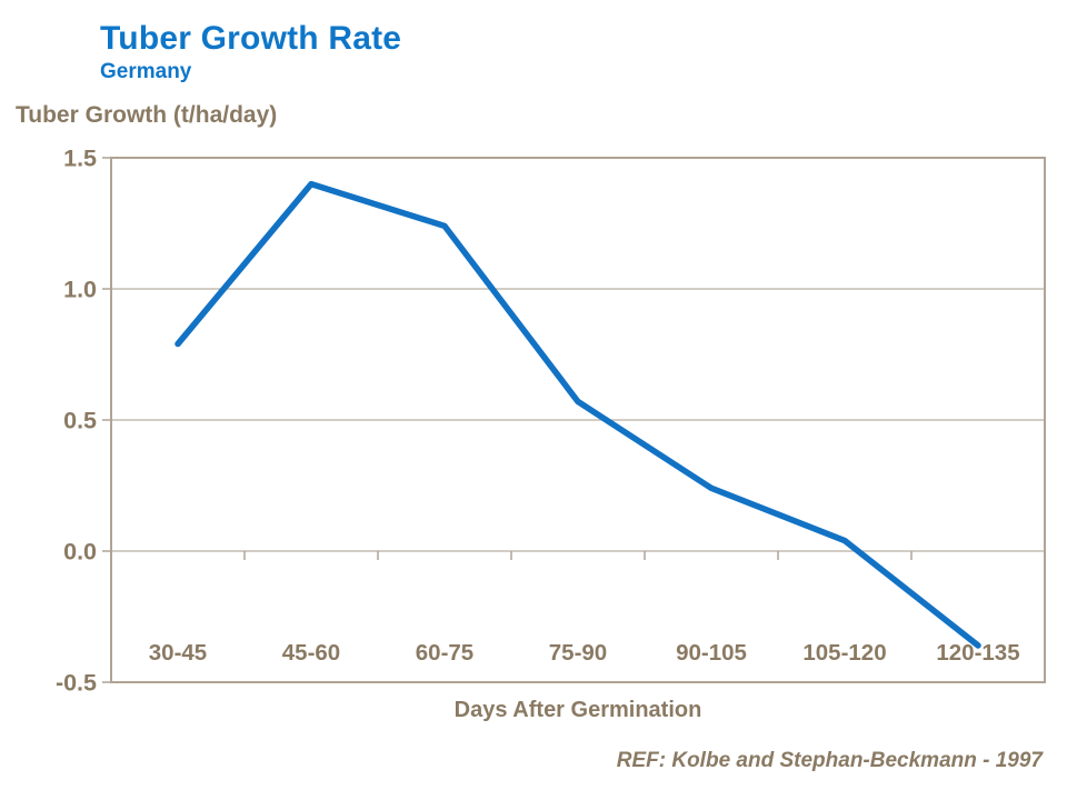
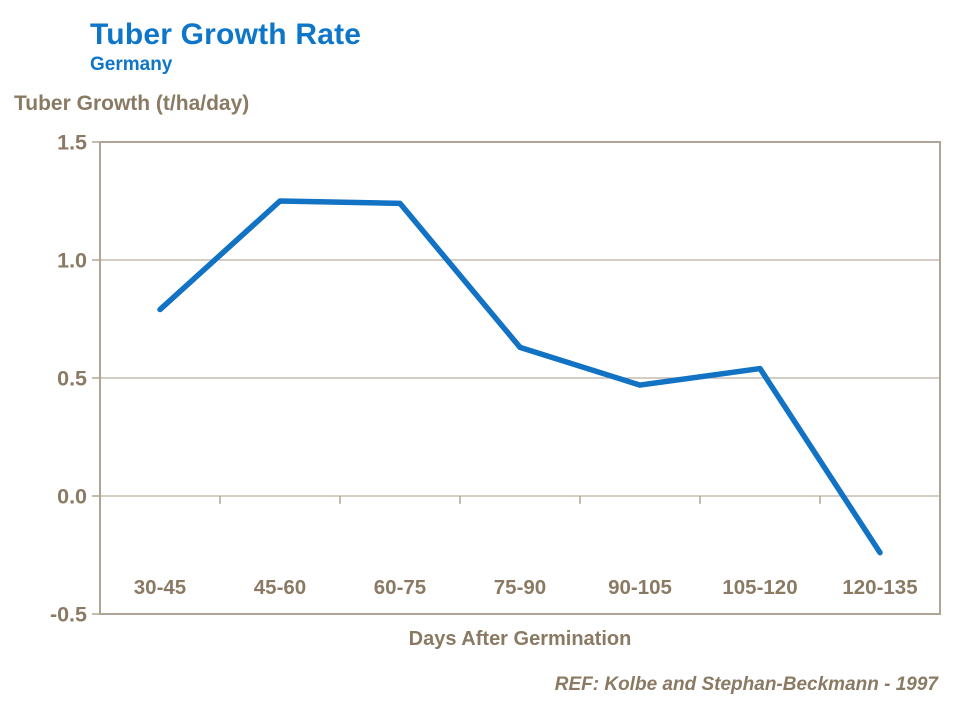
45-60: 1.40 -> 1.25
75-90: 0.57 -> 0.63
90-105: 0.24 -> 0.47
105-120: 0.04 -> 0.54
120-135: -0.36 -> -0.24
